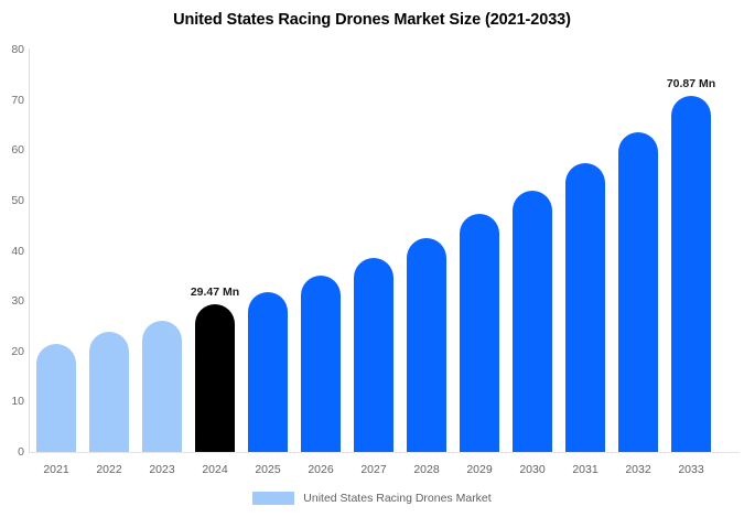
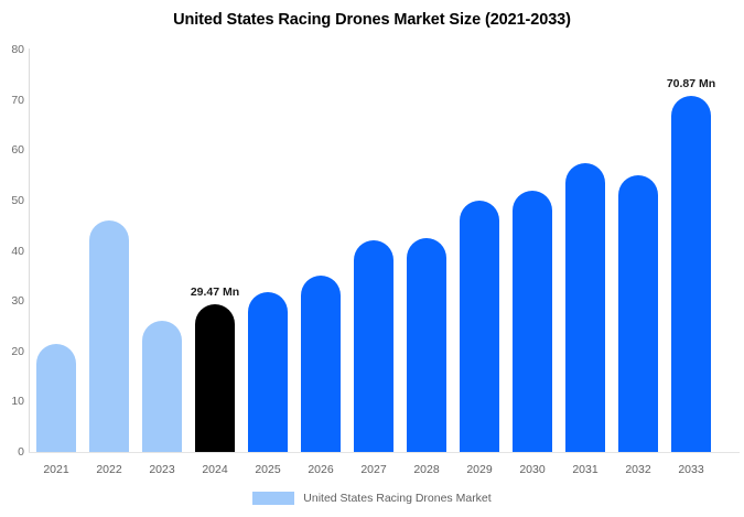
2022: 24 -> 46
2027: 39 -> 42
2029: 47 -> 50
2032: 64 -> 55
